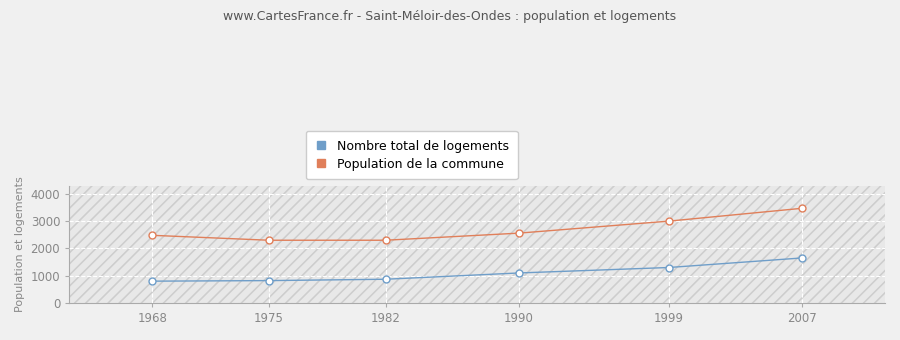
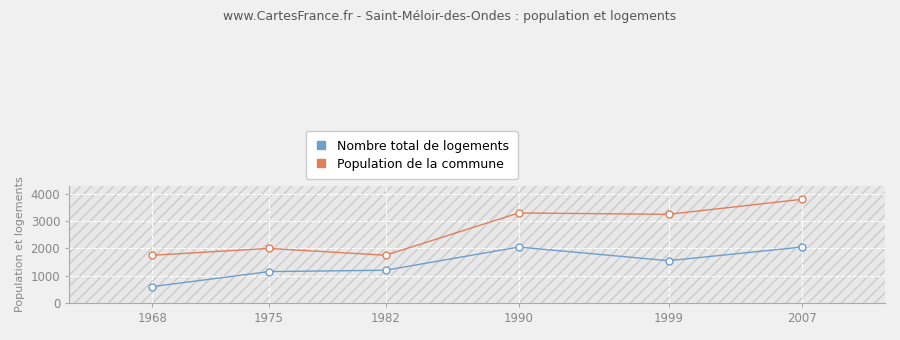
Nombre total de logements/1968: 800 -> 600
Population de la commune/1968: 2480 -> 1750
Nombre total de logements/1975: 820 -> 1150
Population de la commune/1975: 2300 -> 2000
Nombre total de logements/1982: 870 -> 1200
Population de la commune/1982: 2300 -> 1750
Nombre total de logements/1990: 1100 -> 2050
Population de la commune/1990: 2560 -> 3300
Nombre total de logements/1999: 1300 -> 1550
Population de la commune/1999: 3000 -> 3250
Nombre total de logements/2007: 1650 -> 2050
Population de la commune/2007: 3470 -> 3800
